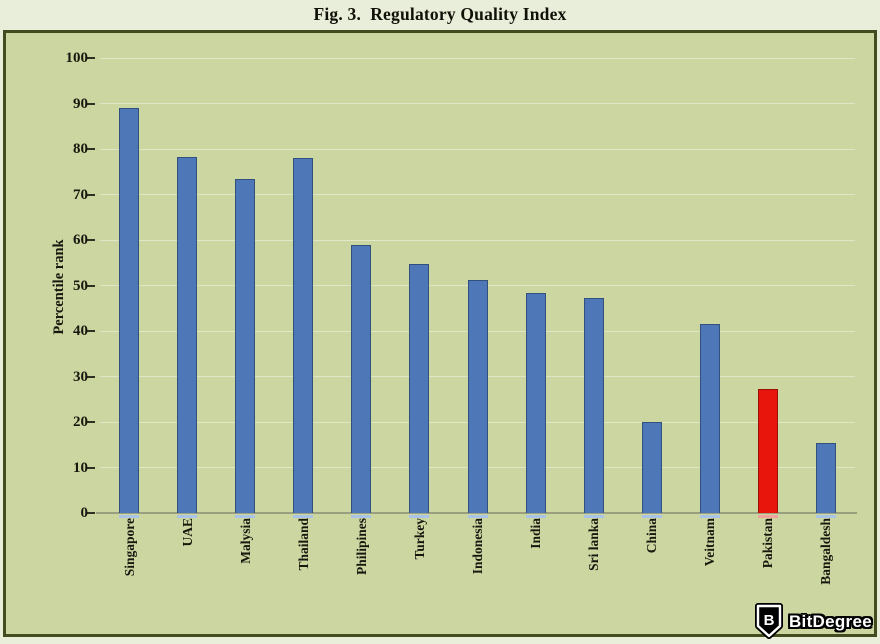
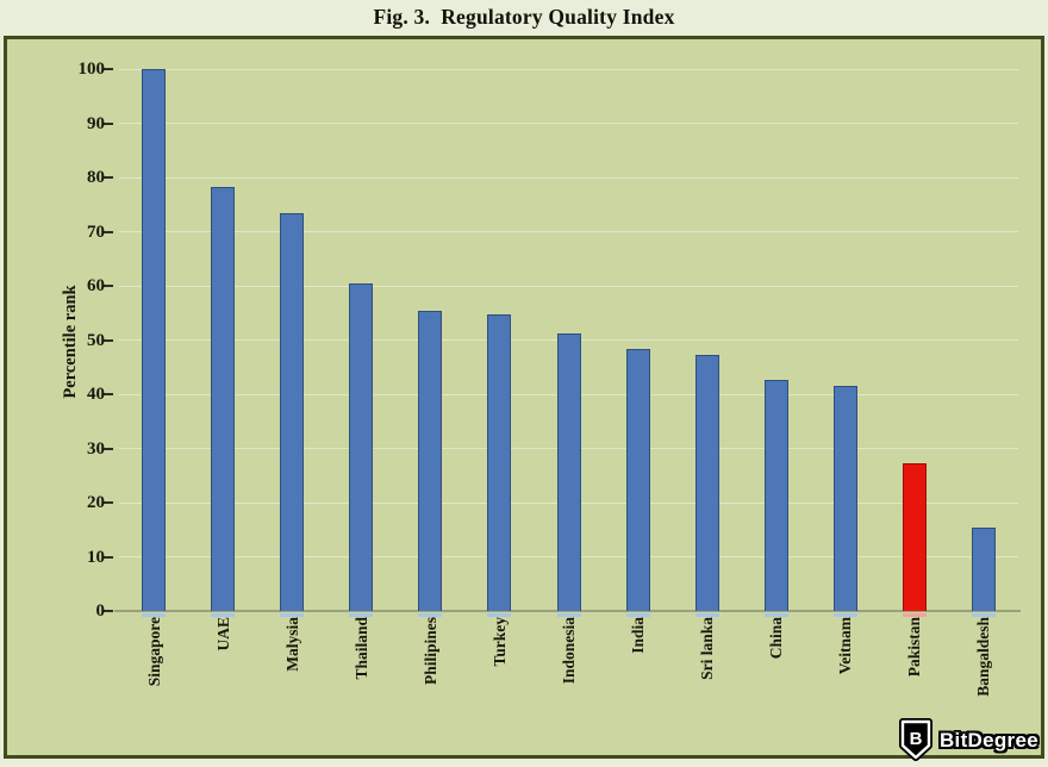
Singapore: 89 -> 100
Thailand: 78 -> 60
Philipines: 59 -> 55
China: 20 -> 43
